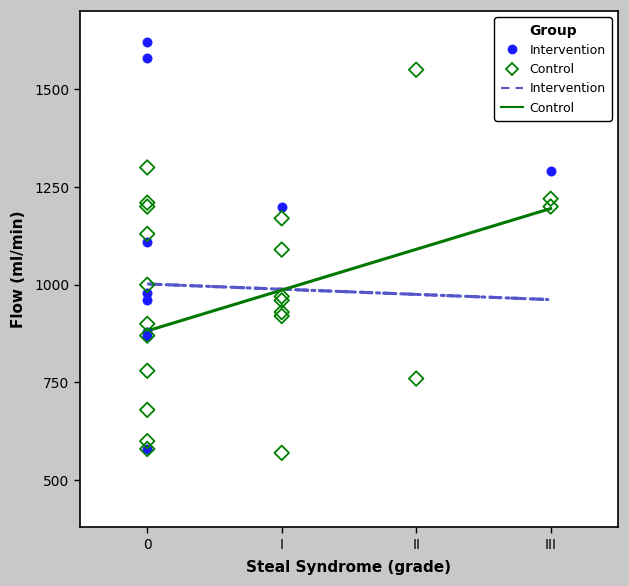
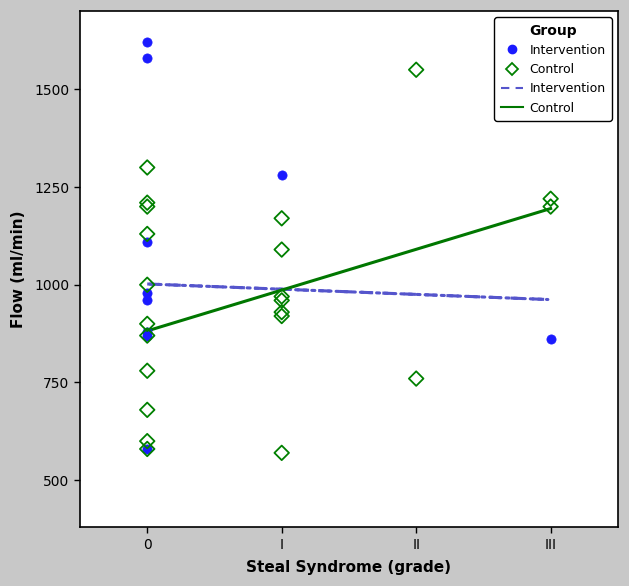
Intervention/I: 1200 -> 1280
Intervention/III: 1290 -> 860
